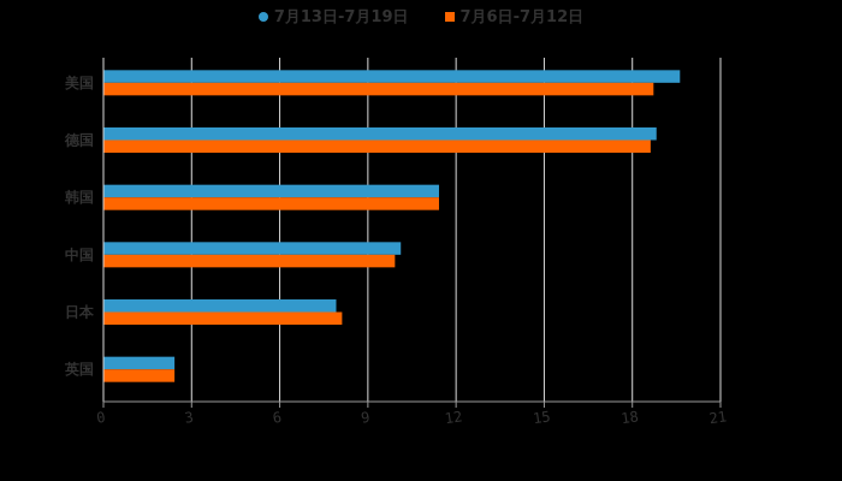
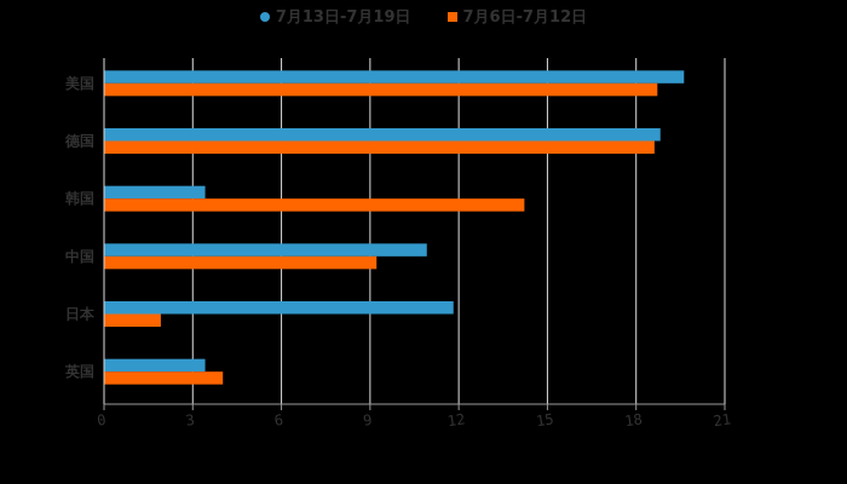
7月13日-7月19日/韩国: 11.4 -> 3.4
7月6日-7月12日/韩国: 11.4 -> 14.2
7月13日-7月19日/中国: 10.1 -> 10.9
7月6日-7月12日/中国: 9.9 -> 9.2
7月13日-7月19日/日本: 7.9 -> 11.8
7月6日-7月12日/日本: 8.1 -> 1.9
7月13日-7月19日/英国: 2.4 -> 3.4
7月6日-7月12日/英国: 2.4 -> 4.0
